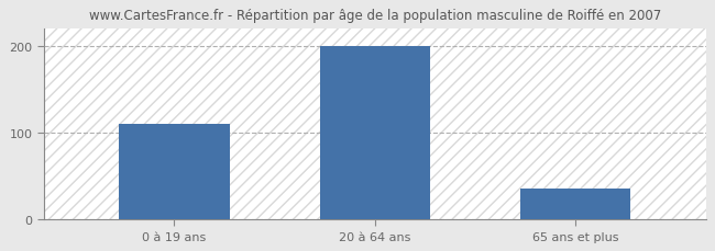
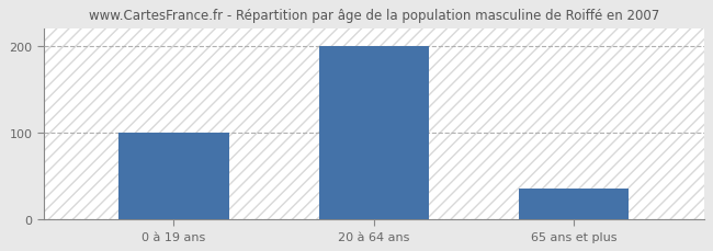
0 à 19 ans: 110 -> 100
